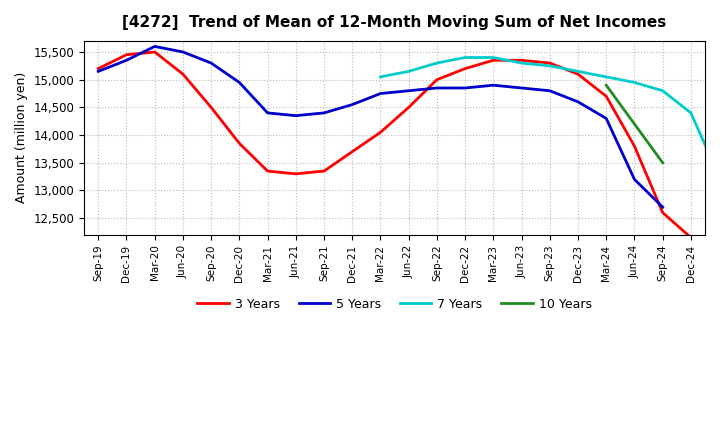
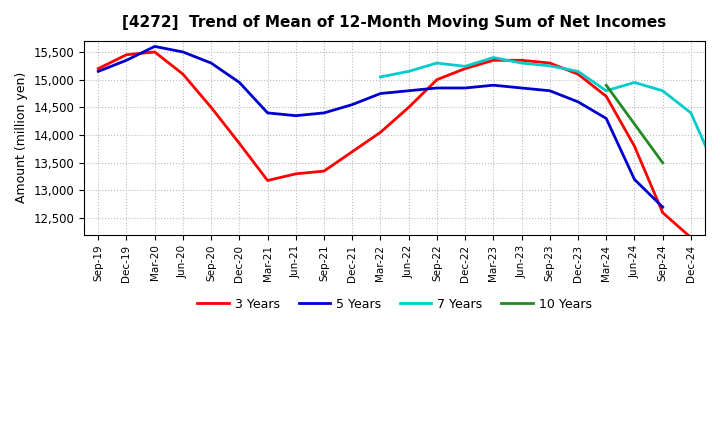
3 Years/Mar-21: 13,350 -> 13,180
7 Years/Dec-22: 15,400 -> 15,240
7 Years/Mar-24: 15,050 -> 14,800
